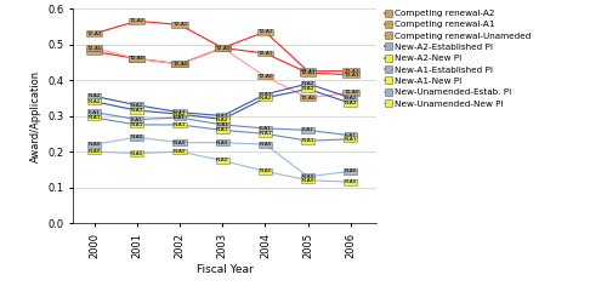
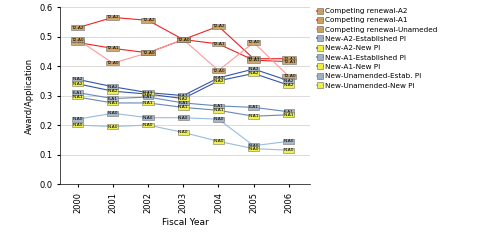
Competing renewal-Unameded/2001: 0.460 -> 0.410
Competing renewal-Unameded/2004: 0.410 -> 0.385
Competing renewal-Unameded/2005: 0.350 -> 0.480
